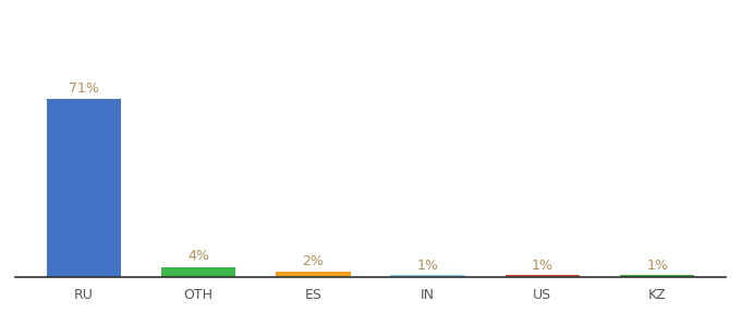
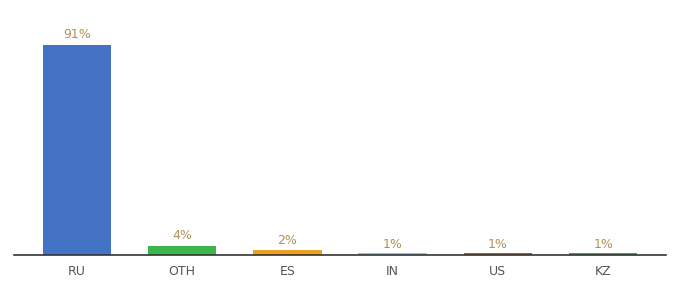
RU: 71% -> 91%
